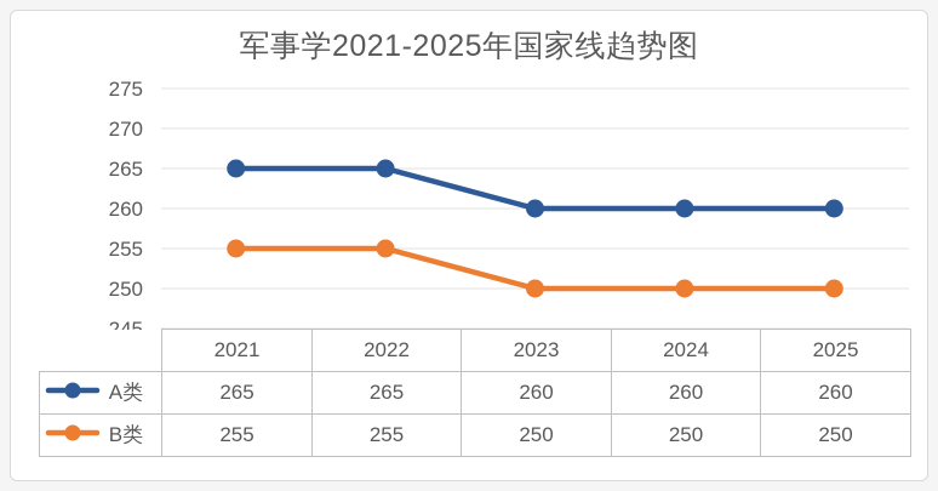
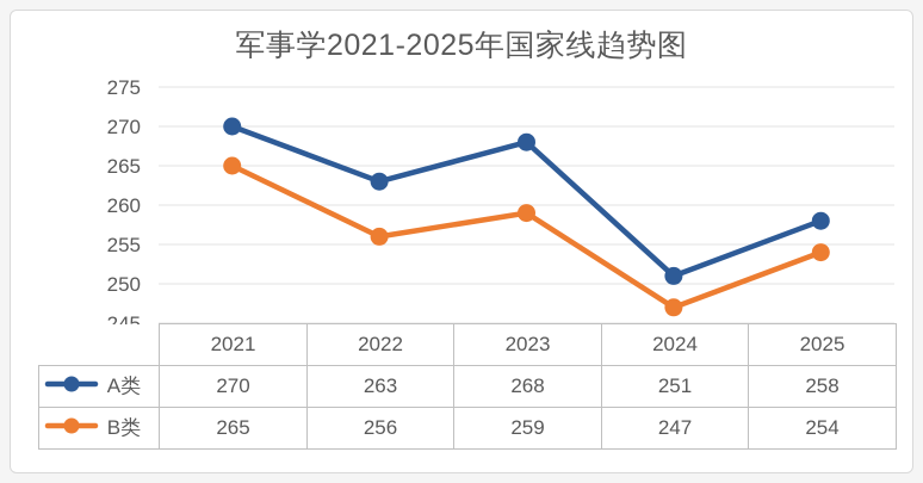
A类/2021: 265 -> 270
B类/2021: 255 -> 265
A类/2022: 265 -> 263
B类/2022: 255 -> 256
A类/2023: 260 -> 268
B类/2023: 250 -> 259
A类/2024: 260 -> 251
B类/2024: 250 -> 247
A类/2025: 260 -> 258
B类/2025: 250 -> 254
